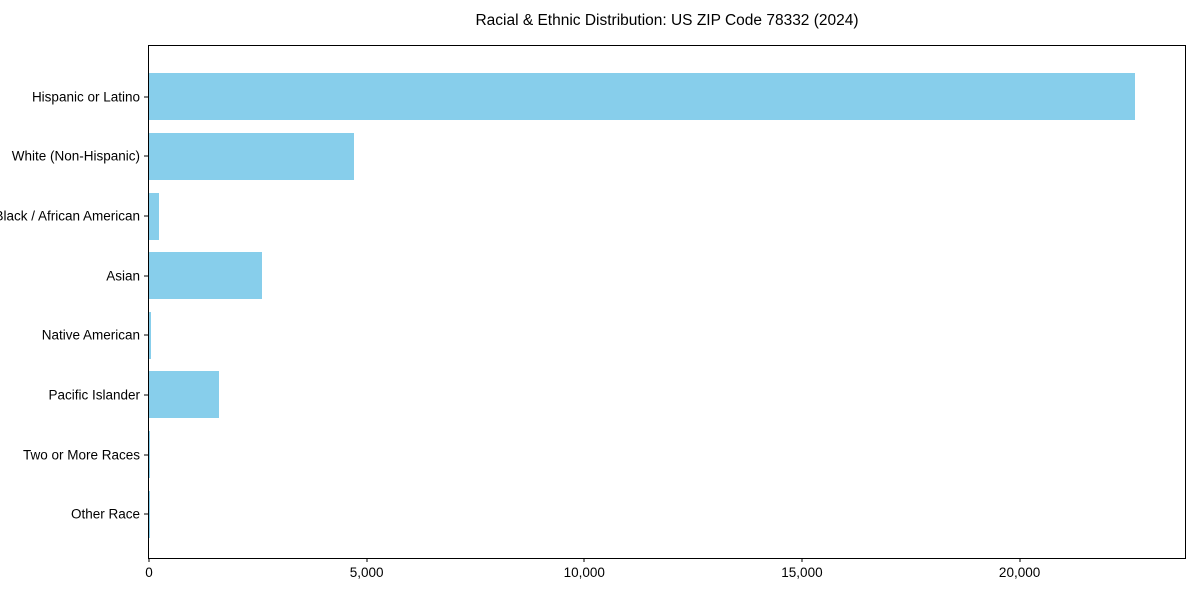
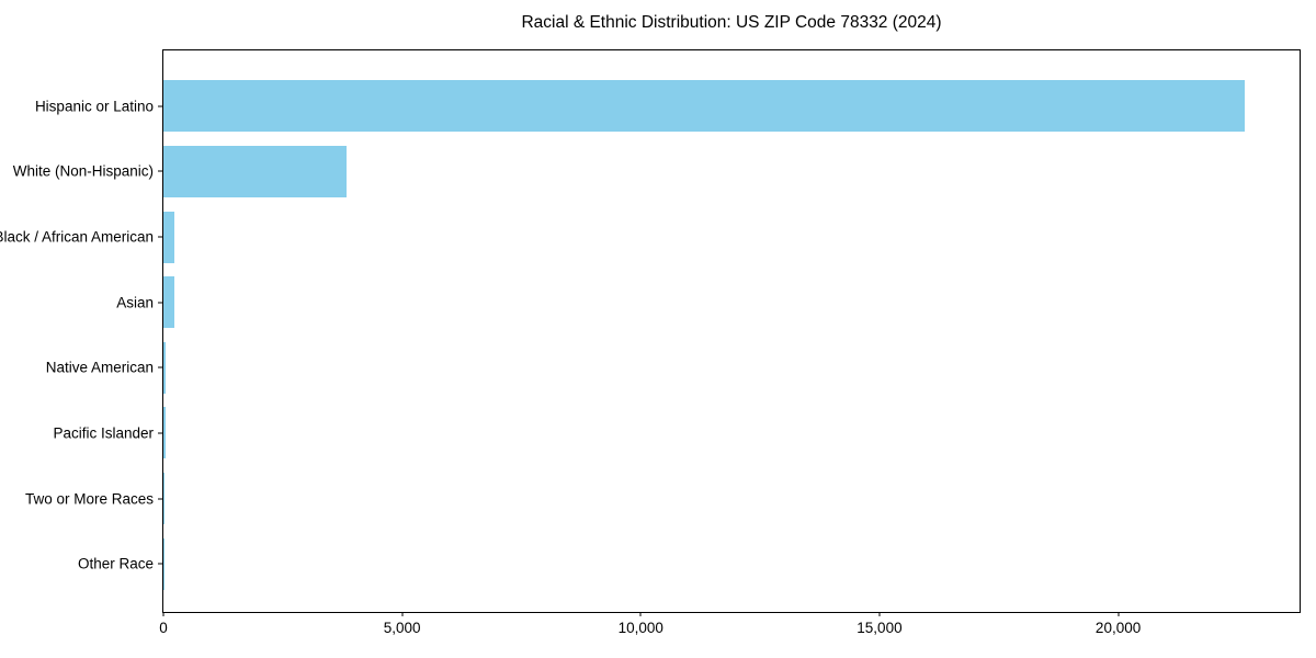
White (Non-Hispanic): 4700 -> 3800
Asian: 2600 -> 200
Pacific Islander: 1600 -> 100
